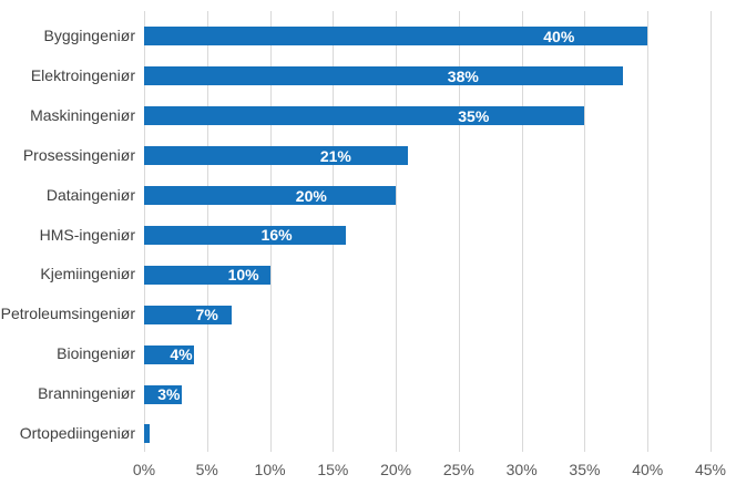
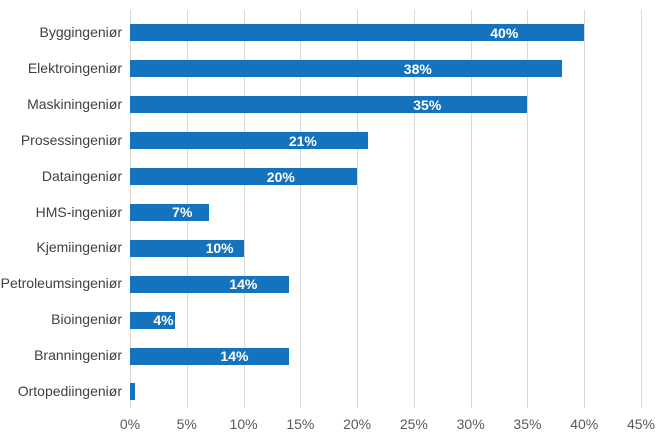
HMS-ingeniør: 16% -> 7%
Petroleumsingeniør: 7% -> 14%
Branningeniør: 3% -> 14%
